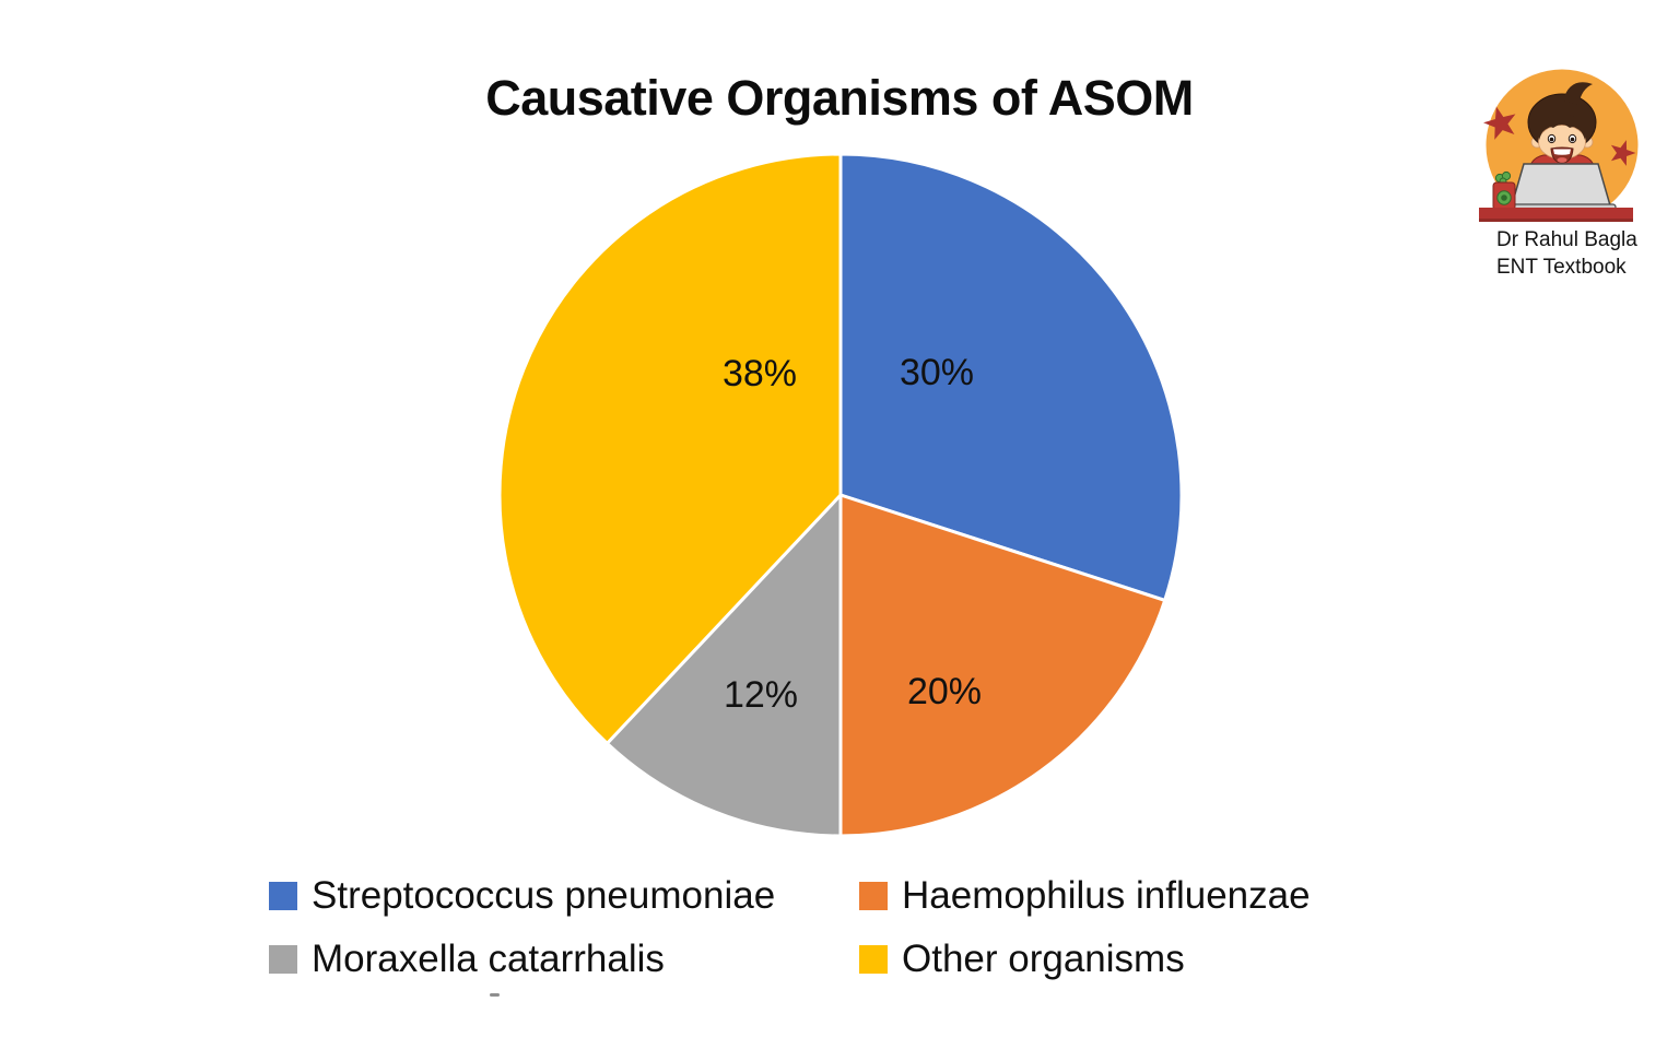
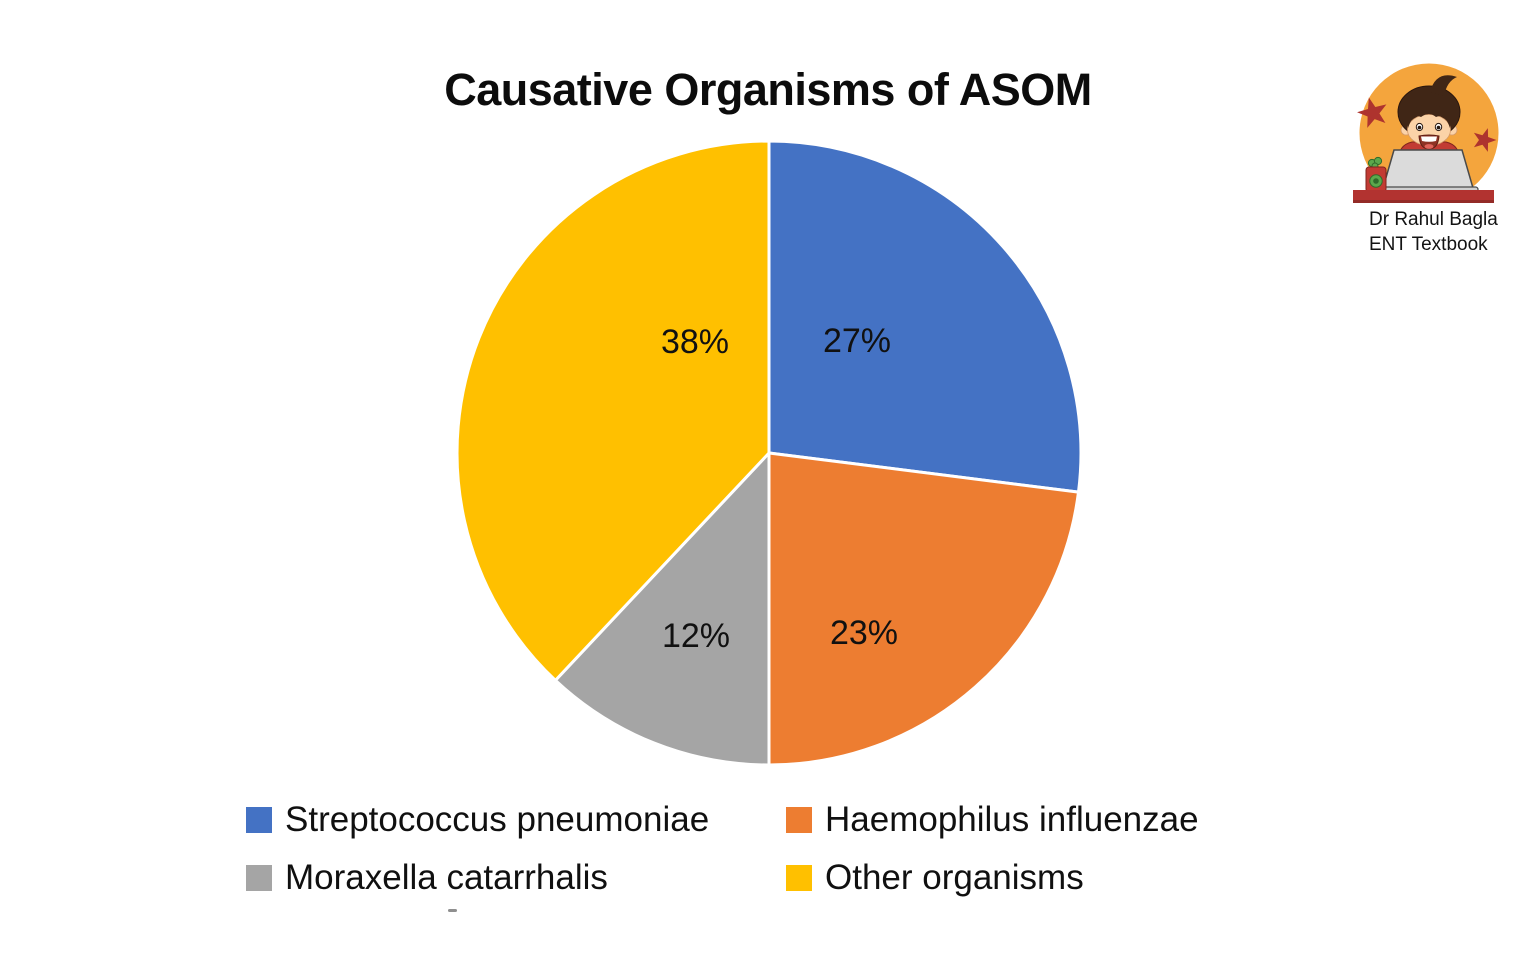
Streptococcus pneumoniae: 30% -> 27%
Haemophilus influenzae: 20% -> 23%
